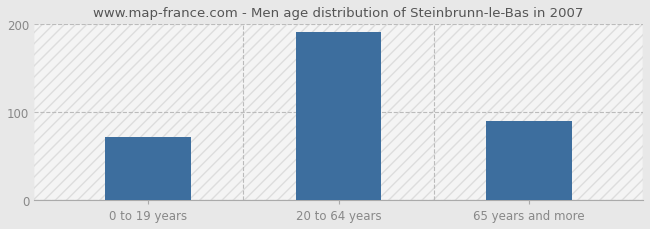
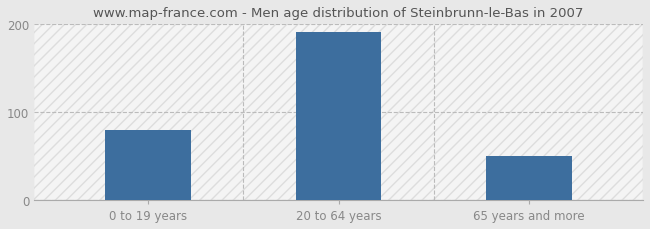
0 to 19 years: 72 -> 80
65 years and more: 90 -> 50
